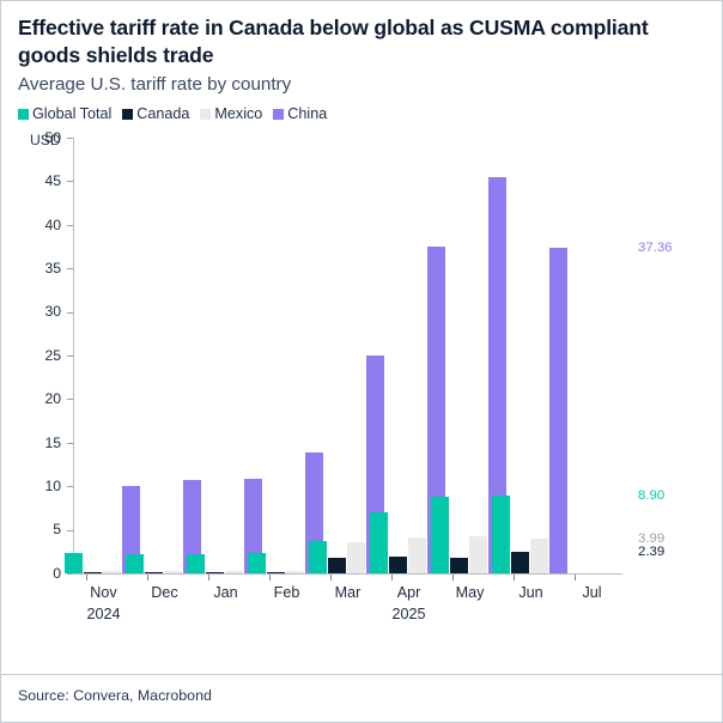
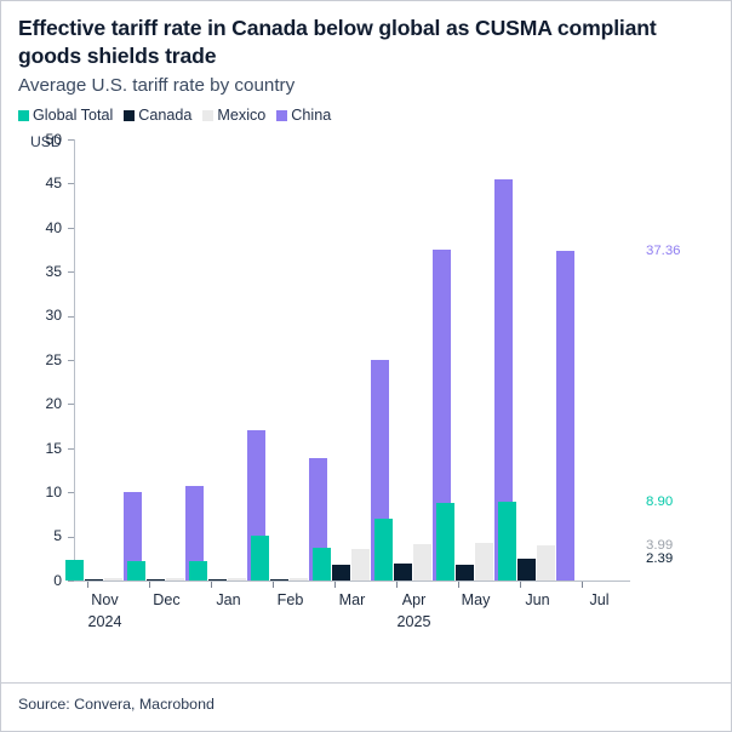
China/Jan: 11 -> 17
Global Total/Feb: 2 -> 5
